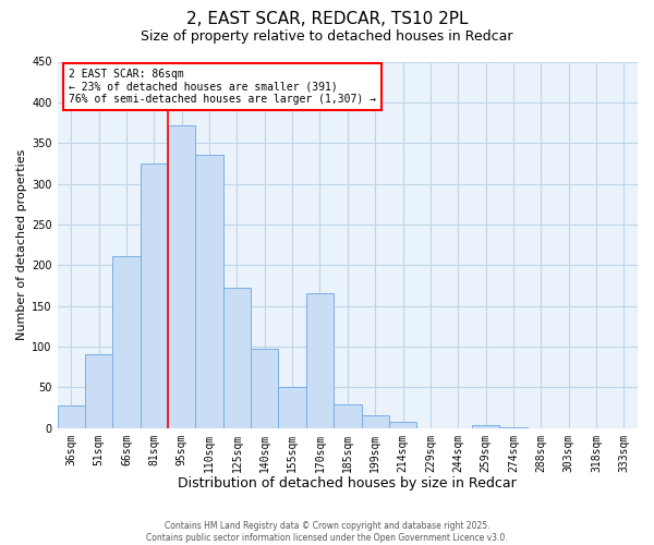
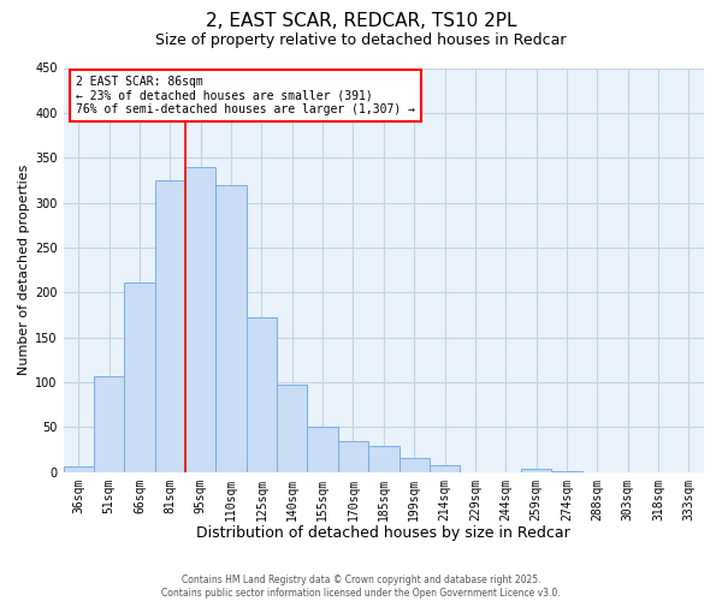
36sqm: 28 -> 6
51sqm: 90 -> 107
95sqm: 372 -> 340
110sqm: 336 -> 320
170sqm: 166 -> 35
